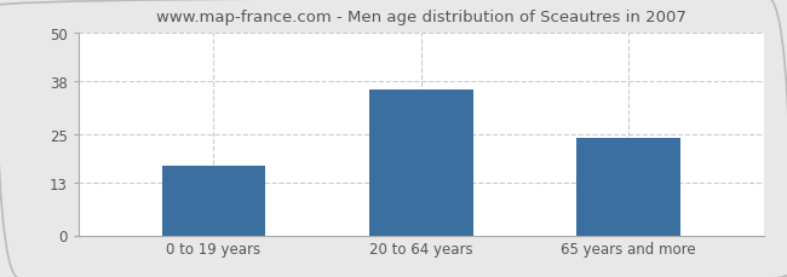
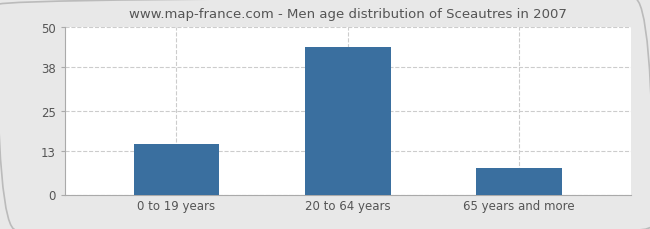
0 to 19 years: 17 -> 15
20 to 64 years: 36 -> 44
65 years and more: 24 -> 8
